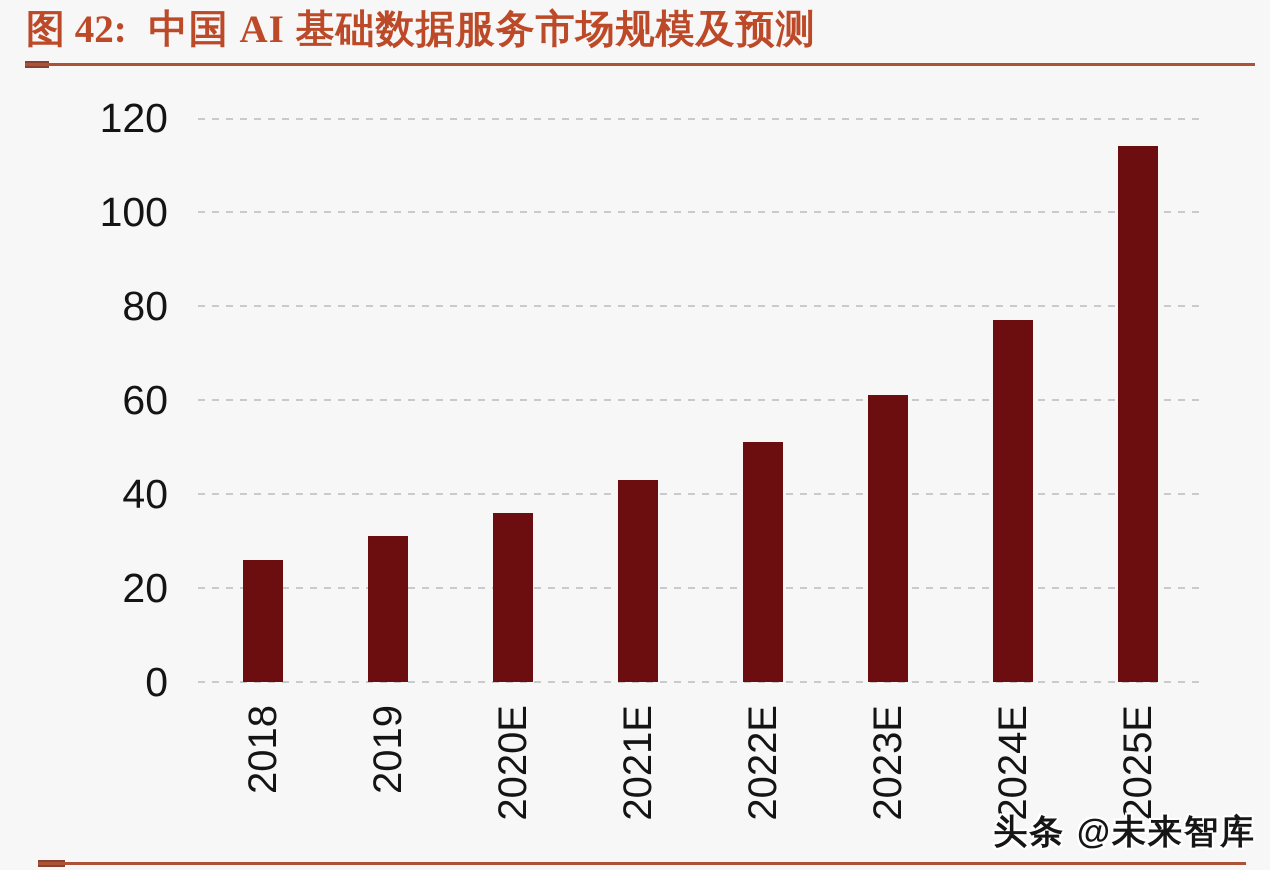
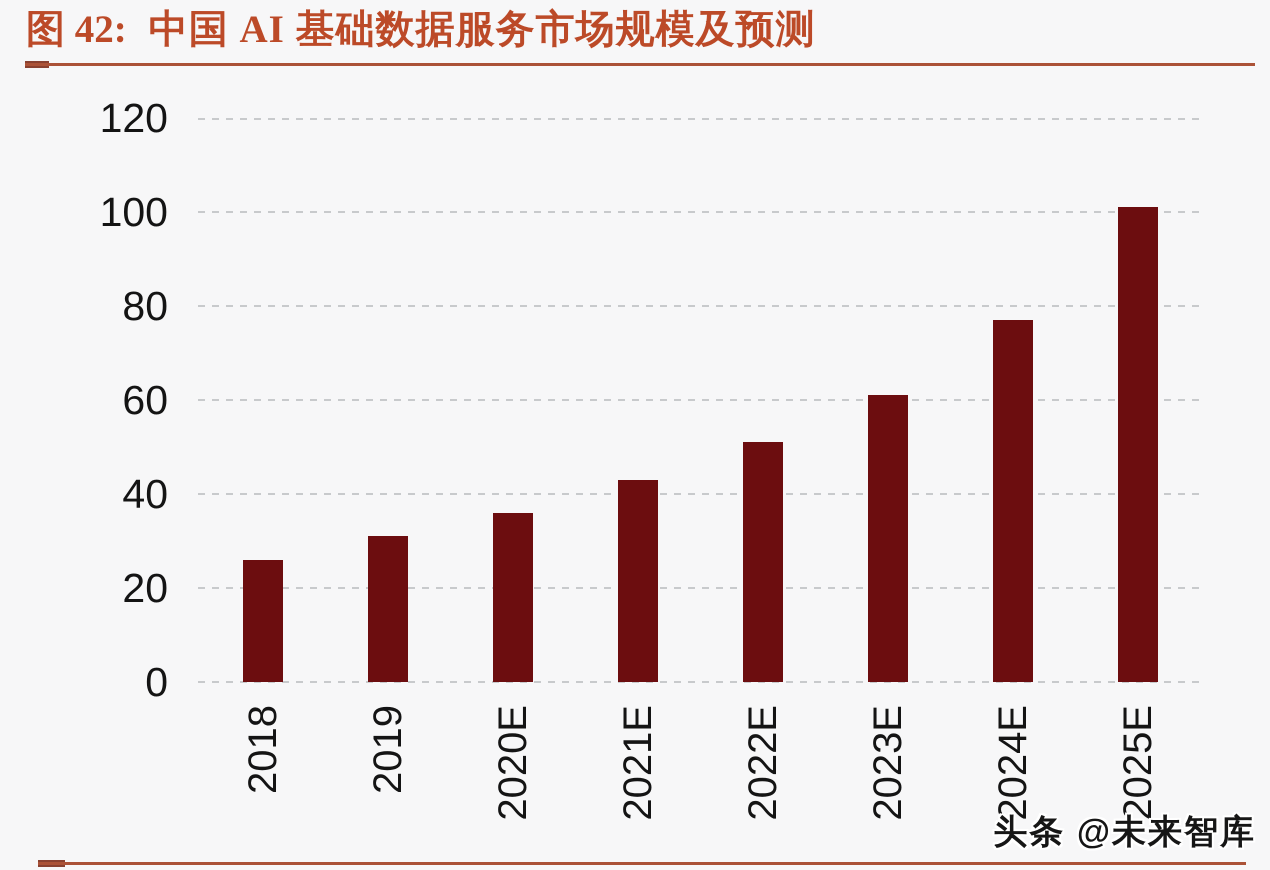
2025E: 114 -> 101
